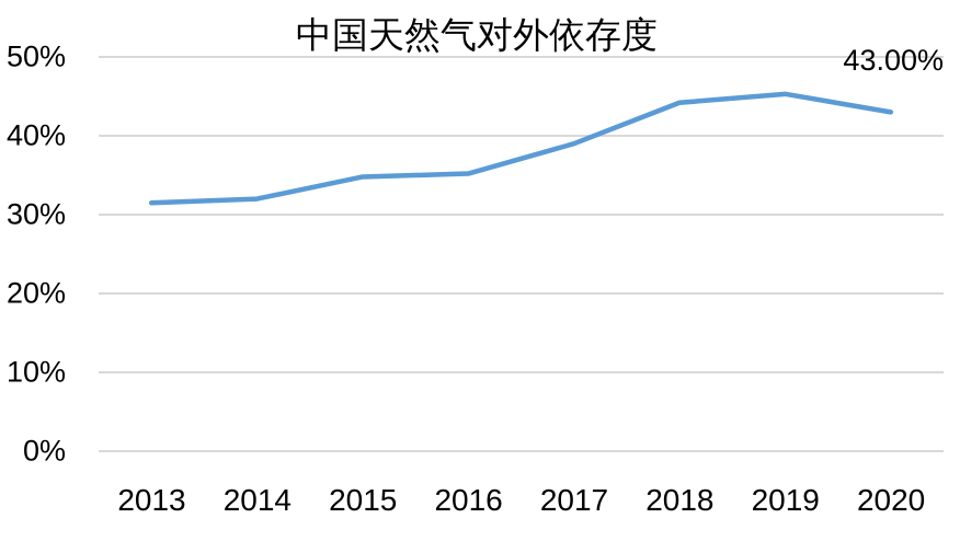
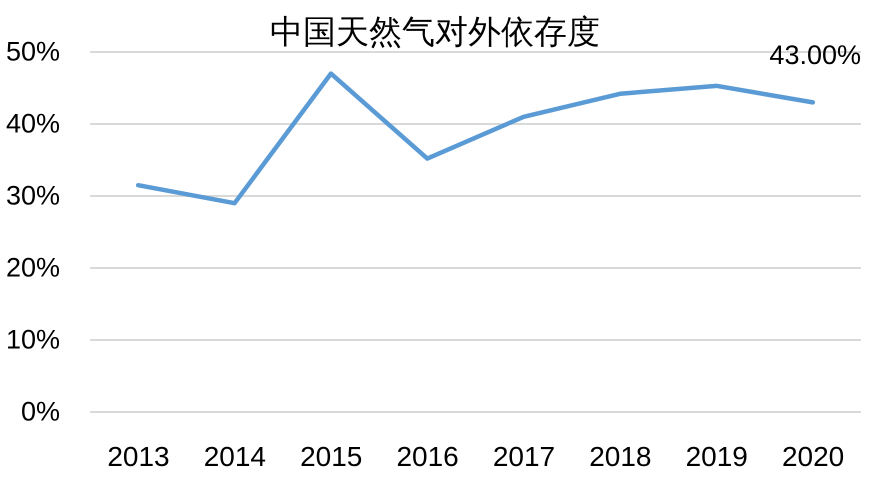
2014: 32% -> 29%
2015: 35% -> 47%
2017: 39% -> 41%
